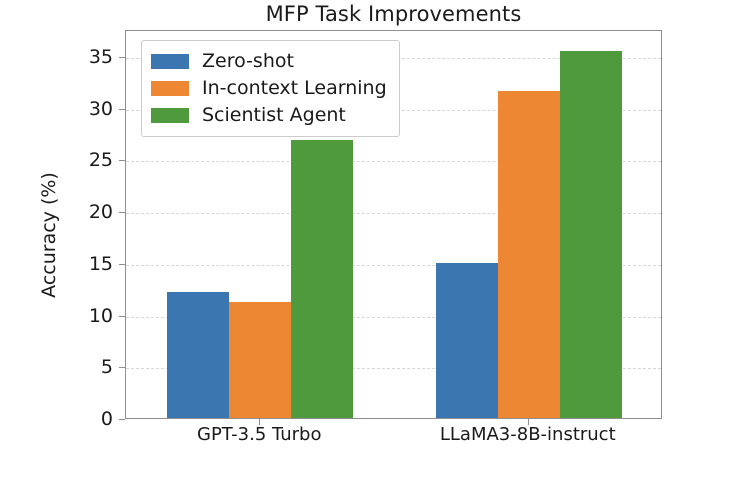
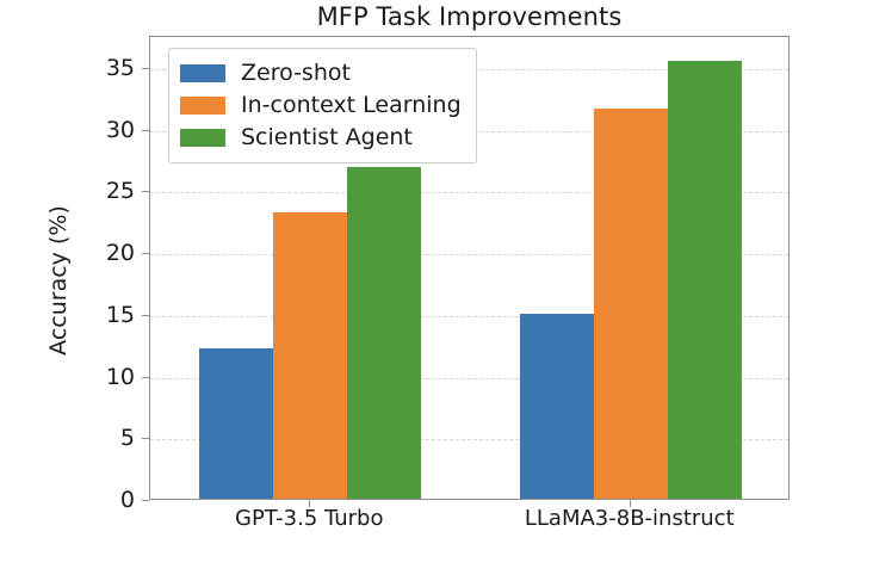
In-context Learning/GPT-3.5 Turbo: 11.2 -> 23.2
